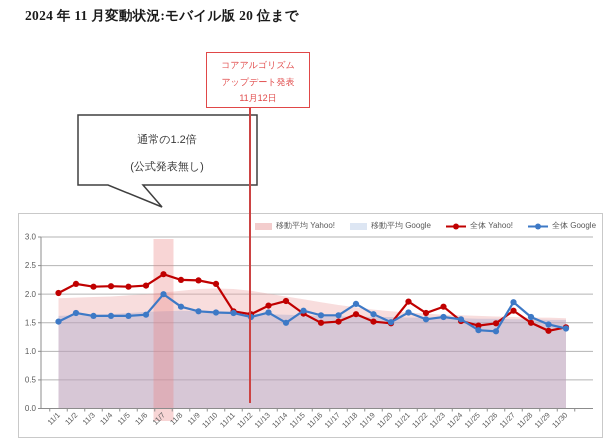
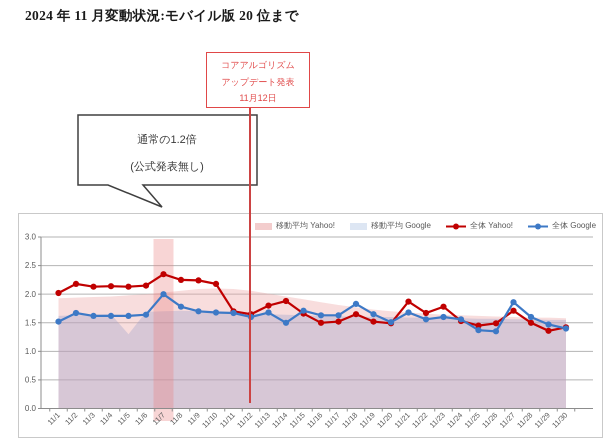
移動平均 Google/11/5: 1.7 -> 1.3
